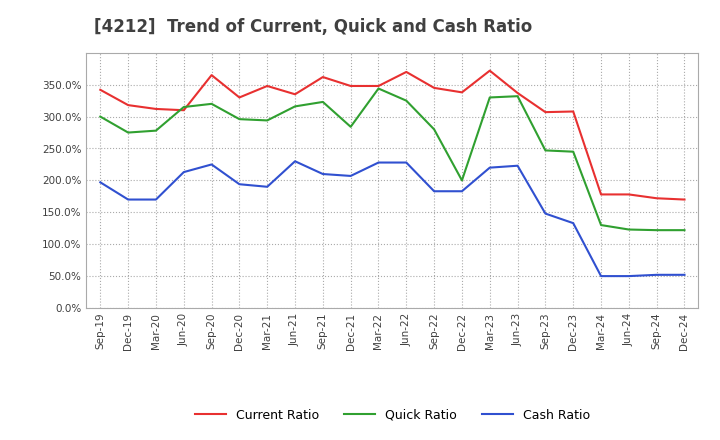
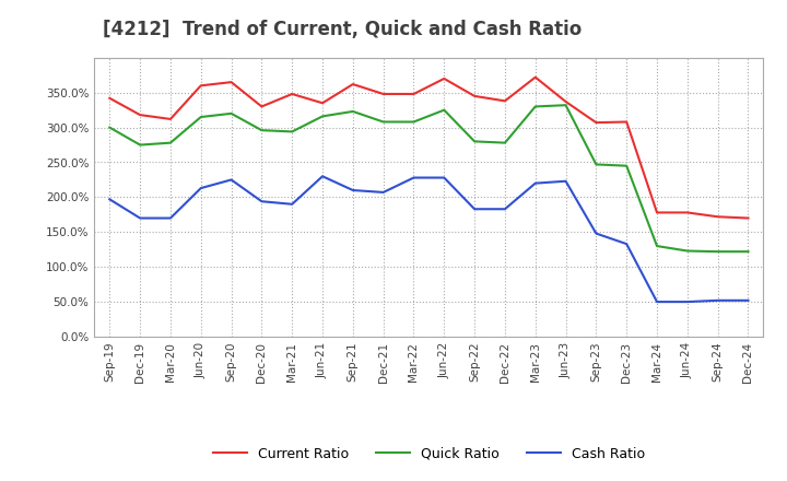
Current Ratio/Jun-20: 310% -> 360%
Quick Ratio/Dec-21: 284% -> 308%
Quick Ratio/Mar-22: 344% -> 308%
Quick Ratio/Dec-22: 200% -> 278%
